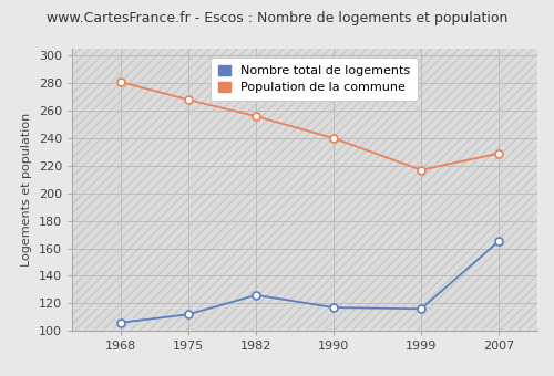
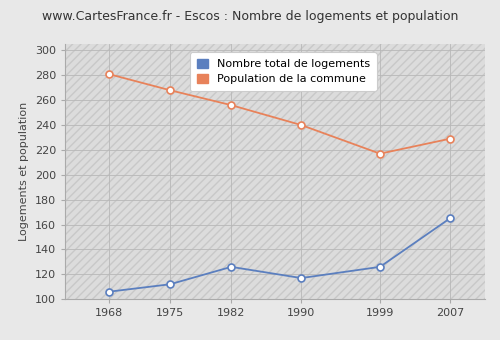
Nombre total de logements/1999: 116 -> 126
